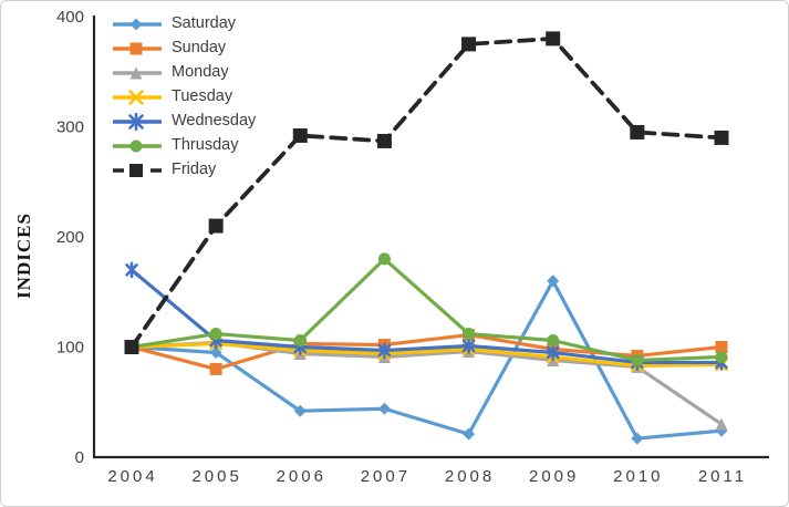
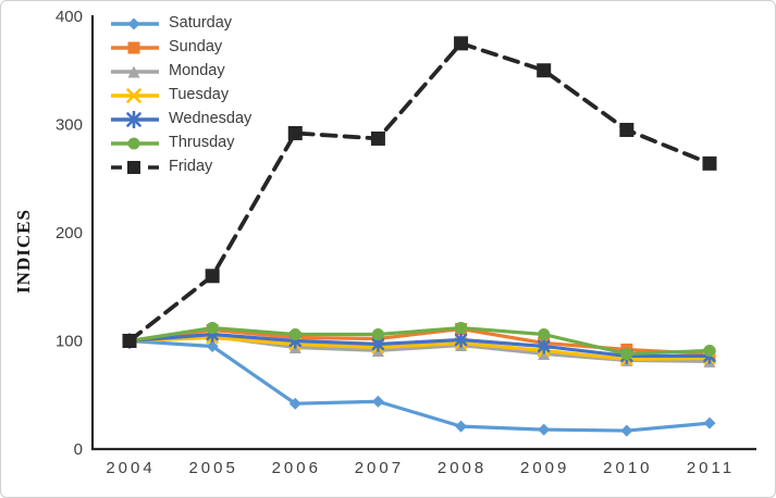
Wednesday/2004: 170 -> 100
Sunday/2005: 80 -> 110
Friday/2005: 210 -> 160
Thrusday/2007: 180 -> 110
Saturday/2009: 160 -> 20
Friday/2009: 380 -> 350
Sunday/2011: 100 -> 90
Monday/2011: 30 -> 80
Friday/2011: 290 -> 260
